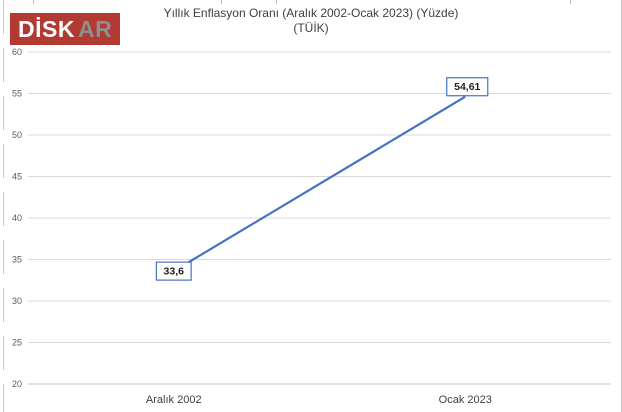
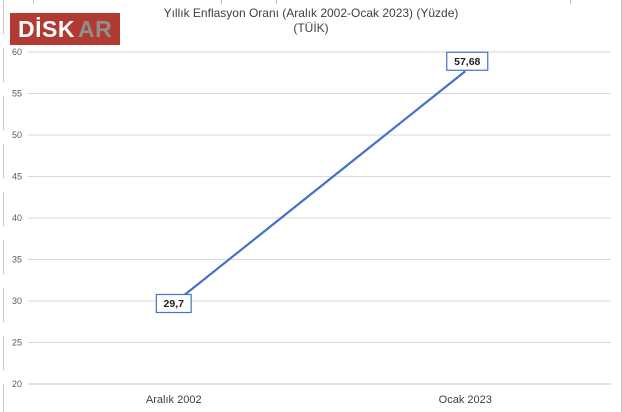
Aralık 2002: 33,6 -> 29,7
Ocak 2023: 54,61 -> 57,68
